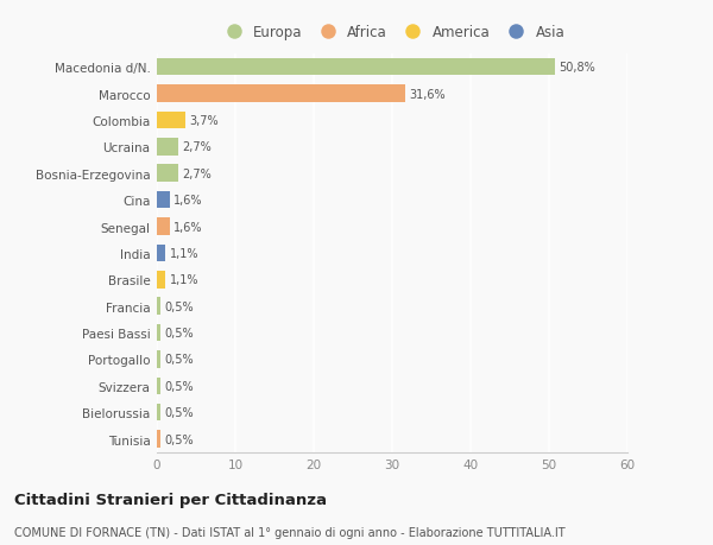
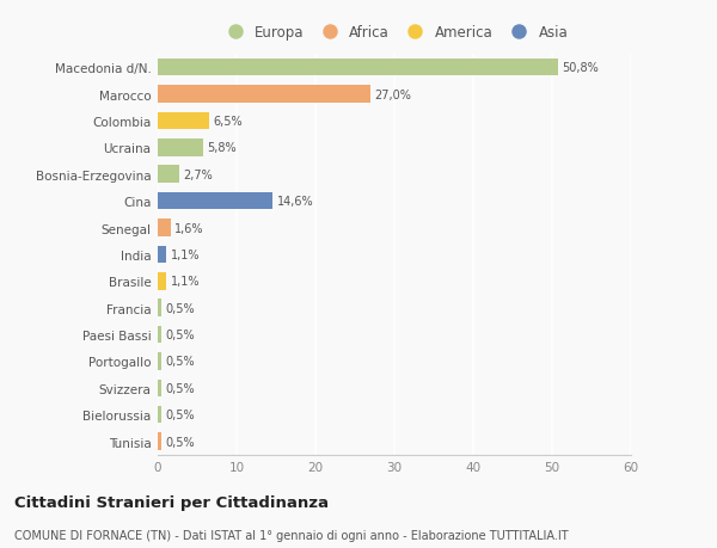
Marocco: 31,6% -> 27,0%
Colombia: 3,7% -> 6,5%
Ucraina: 2,7% -> 5,8%
Cina: 1,6% -> 14,6%
